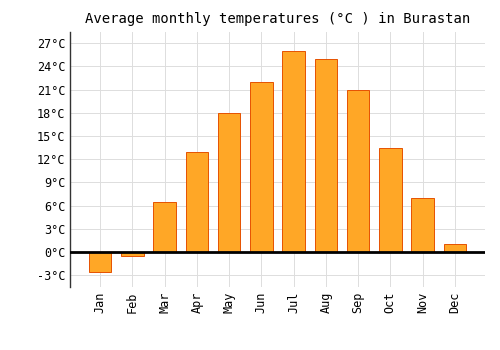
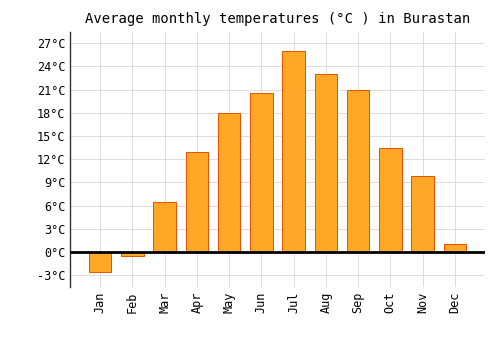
Jun: 22.0°C -> 20.6°C
Aug: 25.0°C -> 23.0°C
Nov: 7.0°C -> 9.8°C
